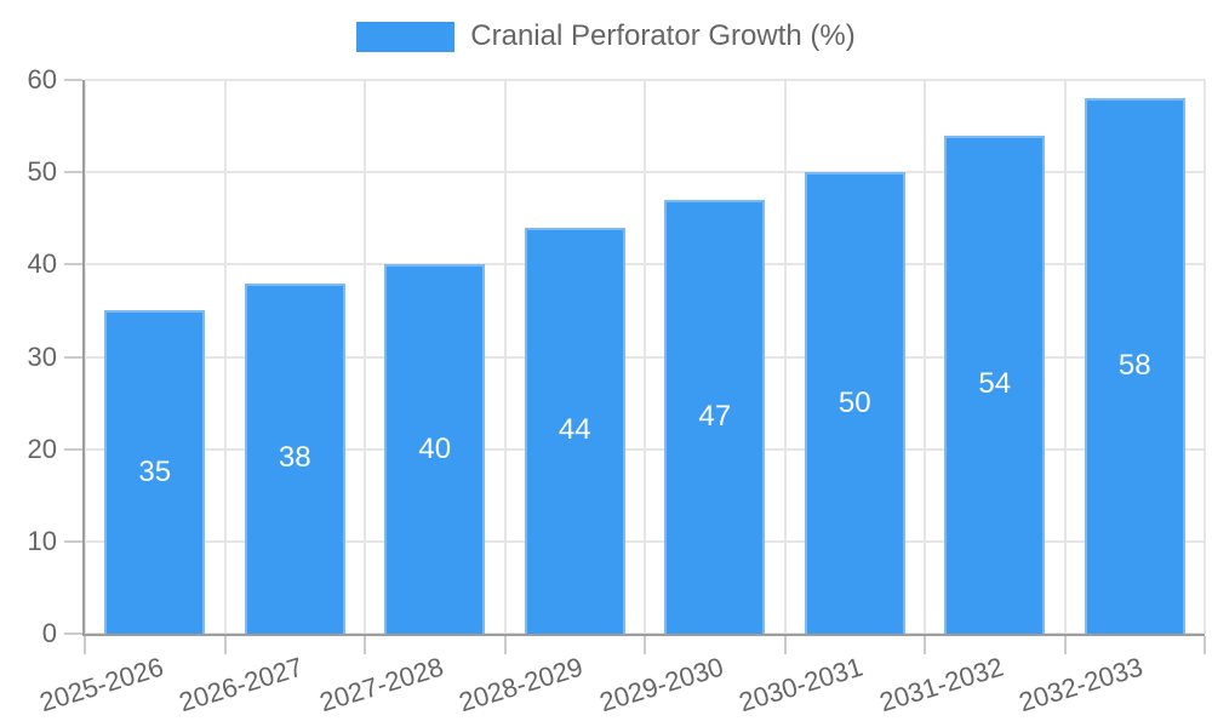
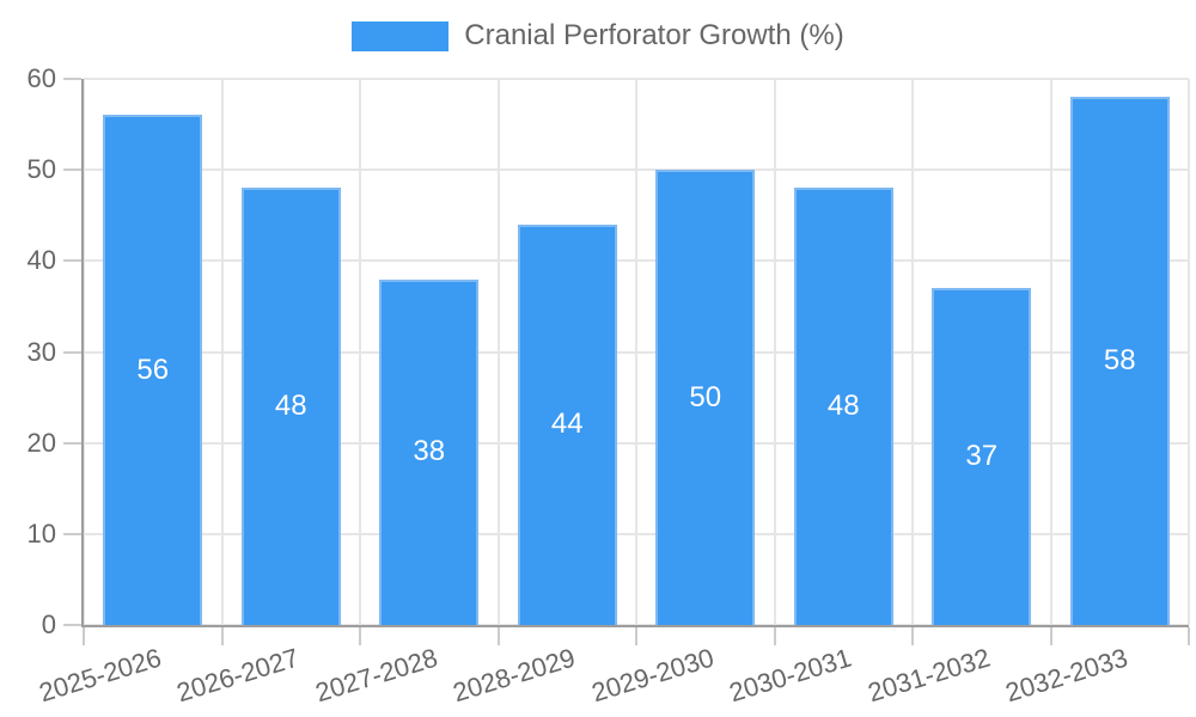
2025-2026: 35 -> 56
2026-2027: 38 -> 48
2027-2028: 40 -> 38
2029-2030: 47 -> 50
2030-2031: 50 -> 48
2031-2032: 54 -> 37
